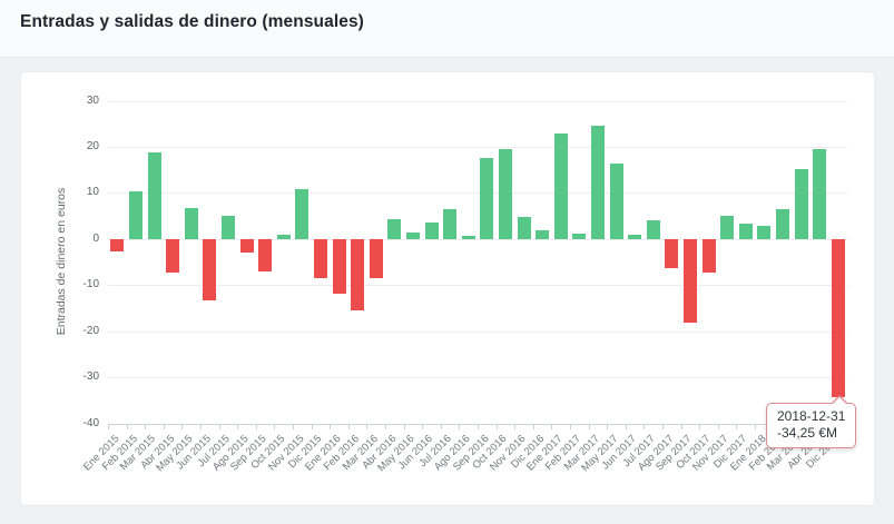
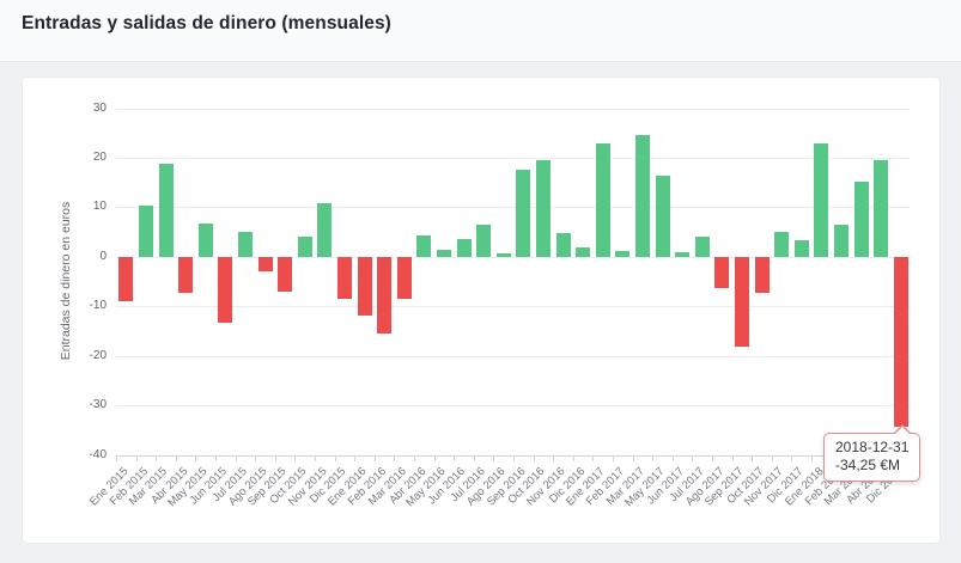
Ene 2015: -3 -> -9
Oct 2015: 1 -> 4
Ene 2018: 3 -> 23
